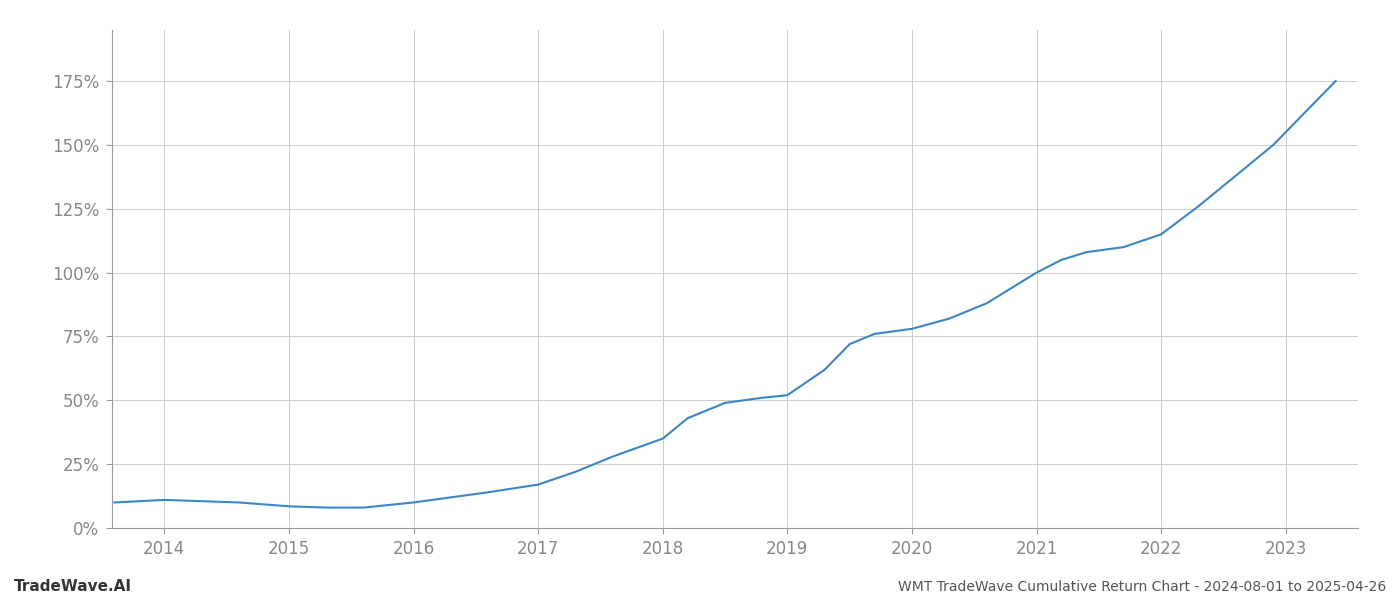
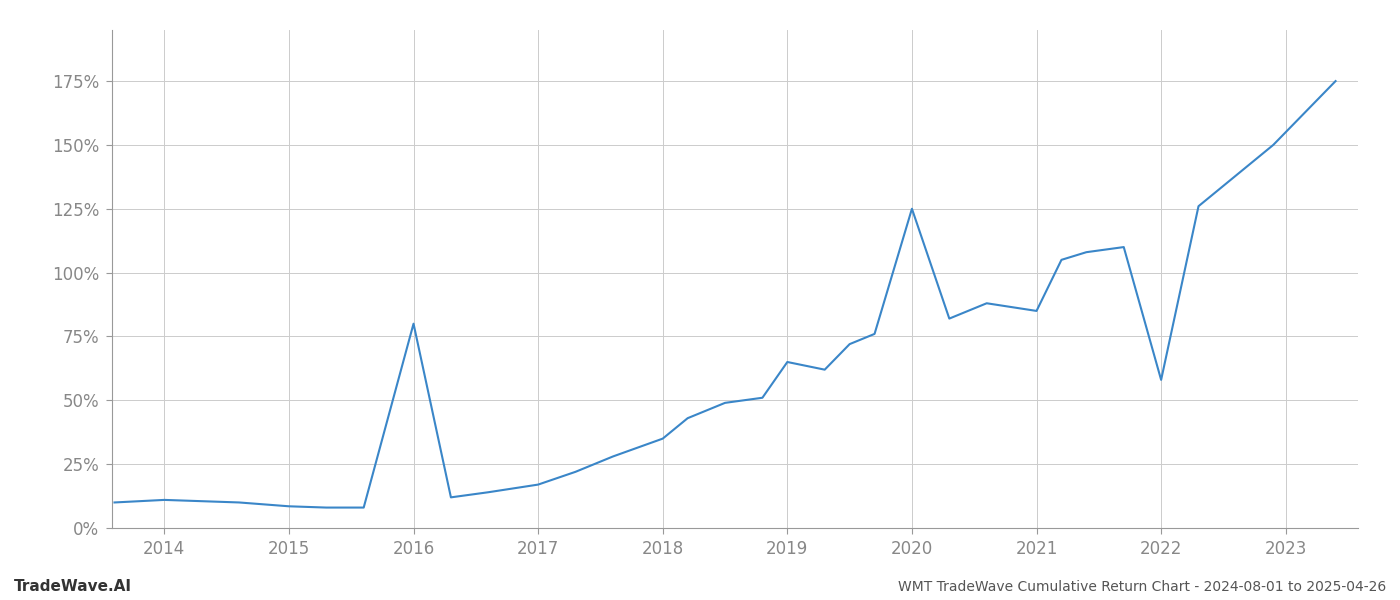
2016: 10.0% -> 80.0%
2019: 52.0% -> 65.0%
2020: 78.0% -> 125.0%
2021: 100.0% -> 85.0%
2022: 115.0% -> 58.0%
